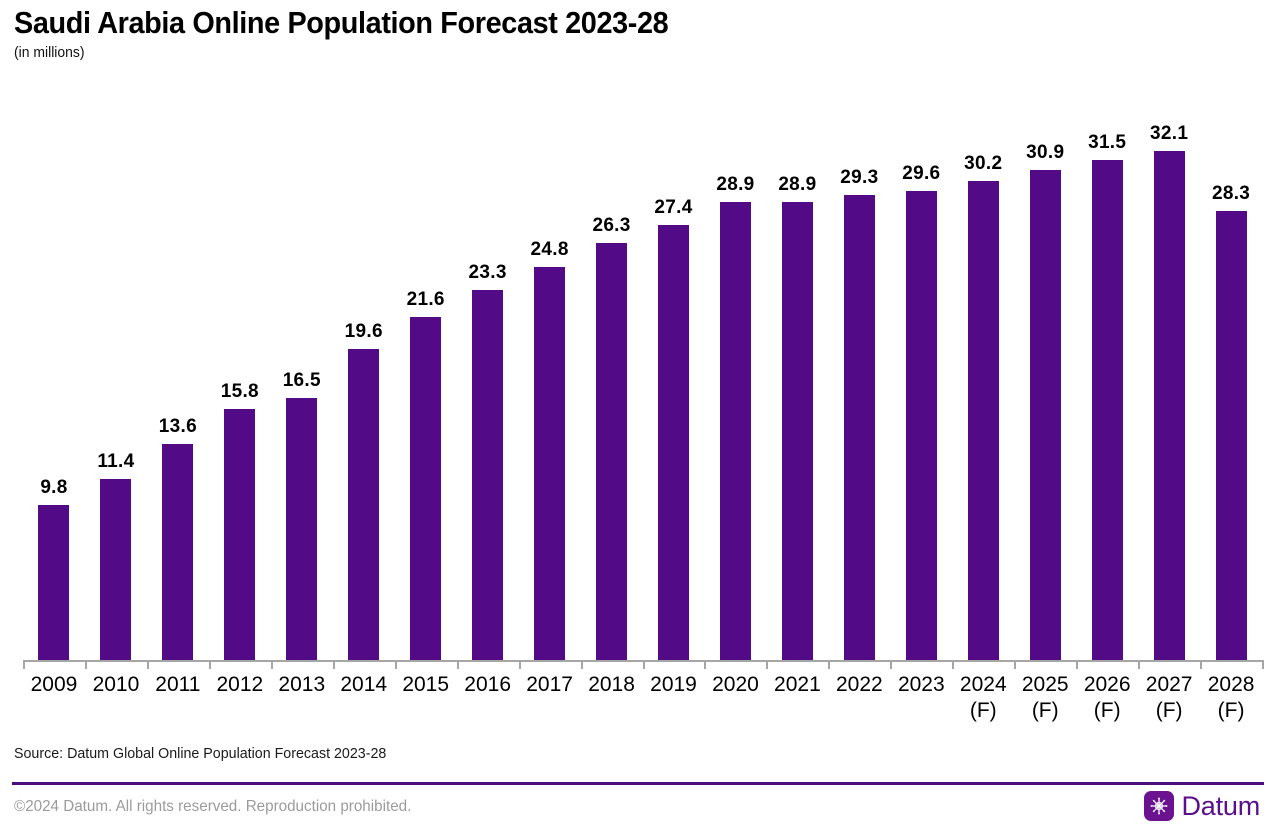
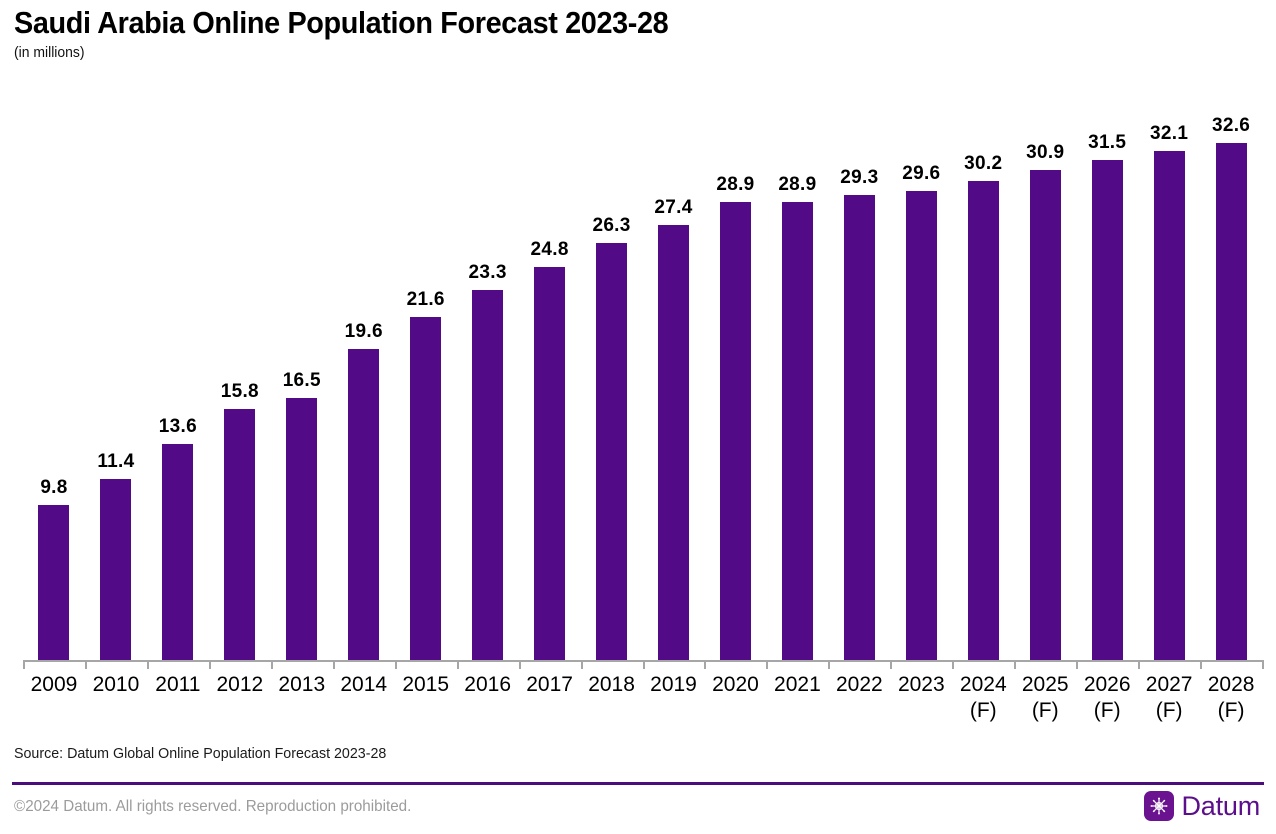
2028 (F): 28.3 -> 32.6
